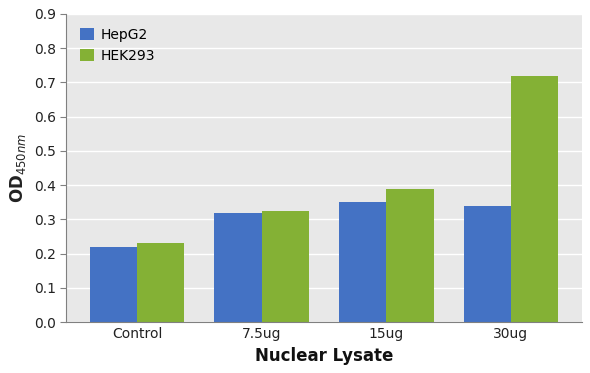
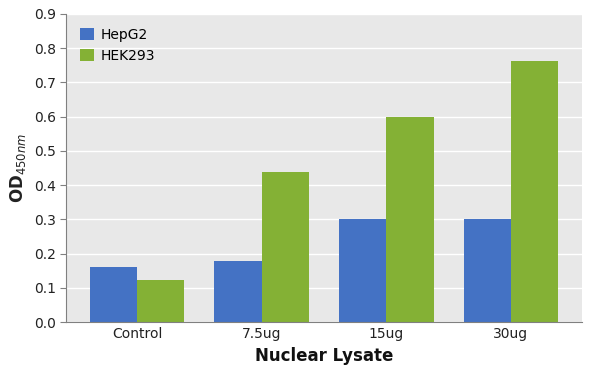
HepG2/Control: 0.22 -> 0.16
HEK293/Control: 0.230 -> 0.123
HepG2/7.5ug: 0.32 -> 0.18
HEK293/7.5ug: 0.325 -> 0.437
HepG2/15ug: 0.35 -> 0.30
HEK293/15ug: 0.390 -> 0.600
HepG2/30ug: 0.34 -> 0.30
HEK293/30ug: 0.720 -> 0.762
